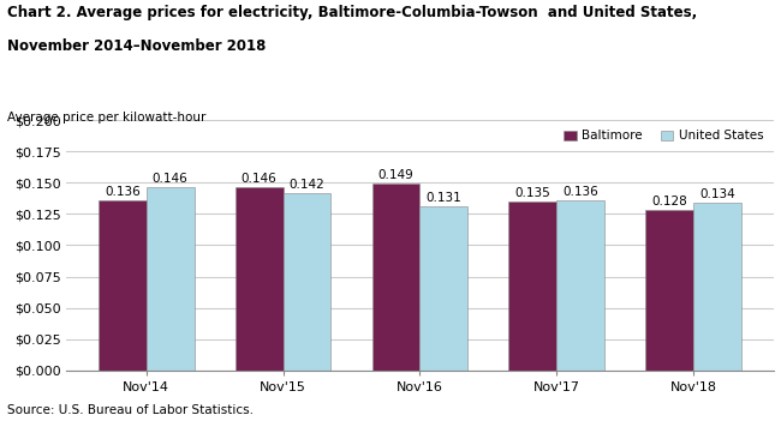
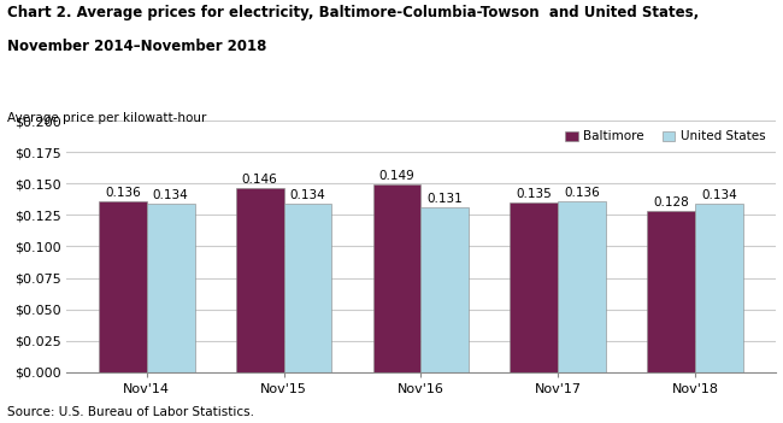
United States/Nov'14: 0.146 -> 0.134
United States/Nov'15: 0.142 -> 0.134
